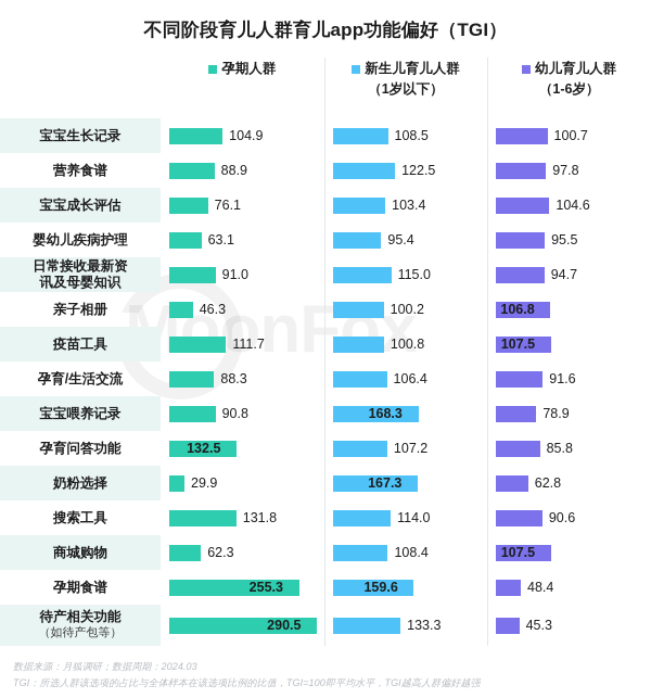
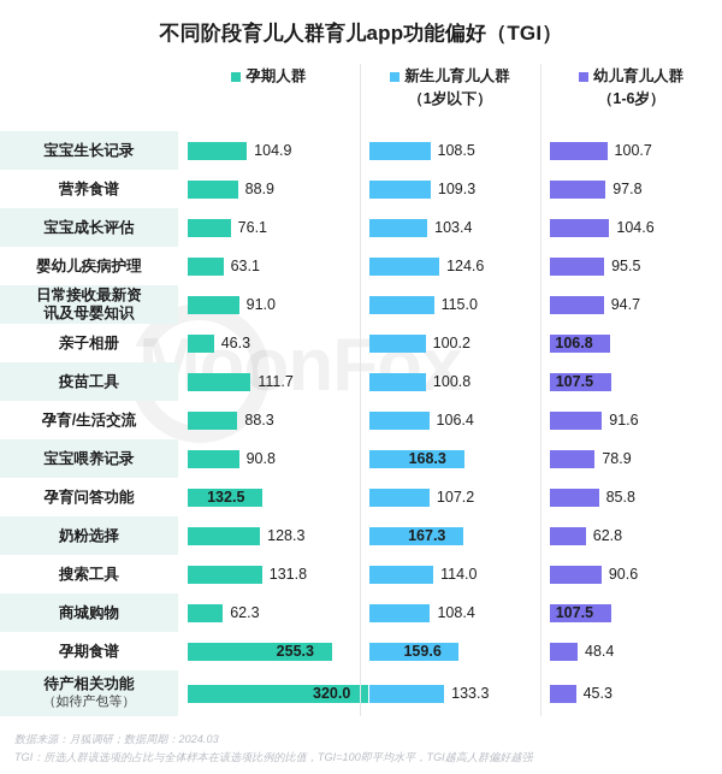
新生儿育儿人群/营养食谱: 122.5 -> 109.3
新生儿育儿人群/婴幼儿疾病护理: 95.4 -> 124.6
孕期人群/奶粉选择: 29.9 -> 128.3
孕期人群/待产相关功能（如待产包等）: 290.5 -> 320.0
